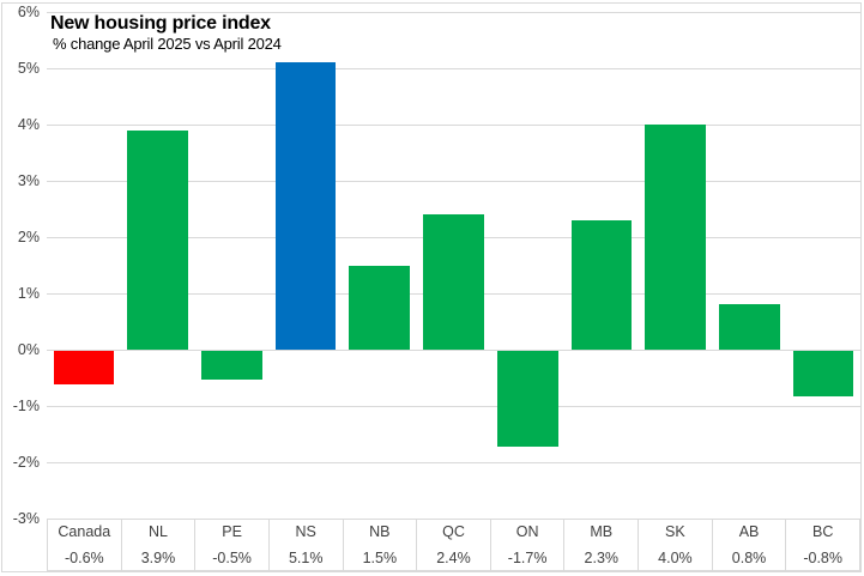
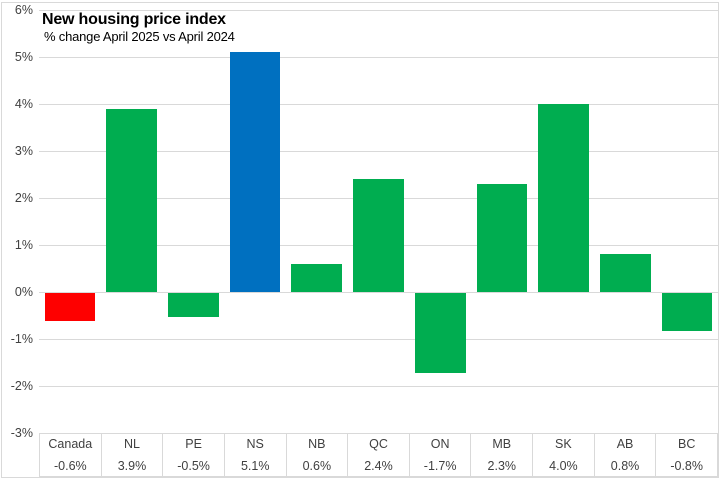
NB: 1.5% -> 0.6%
